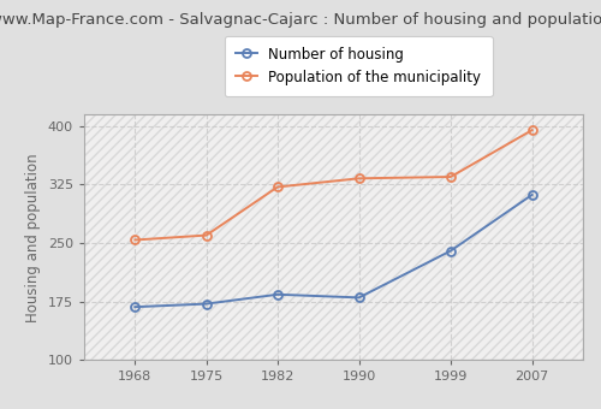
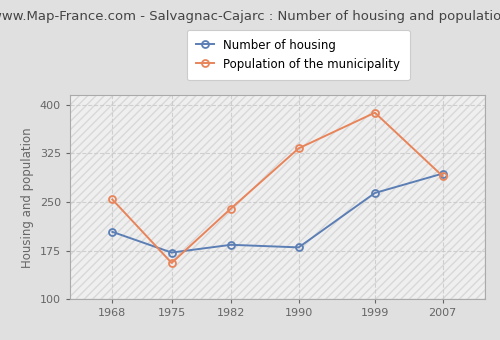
Number of housing/1968: 168 -> 204
Population of the municipality/1975: 260 -> 156
Population of the municipality/1982: 322 -> 240
Number of housing/1999: 240 -> 264
Population of the municipality/1999: 335 -> 388
Number of housing/2007: 312 -> 294
Population of the municipality/2007: 395 -> 290
